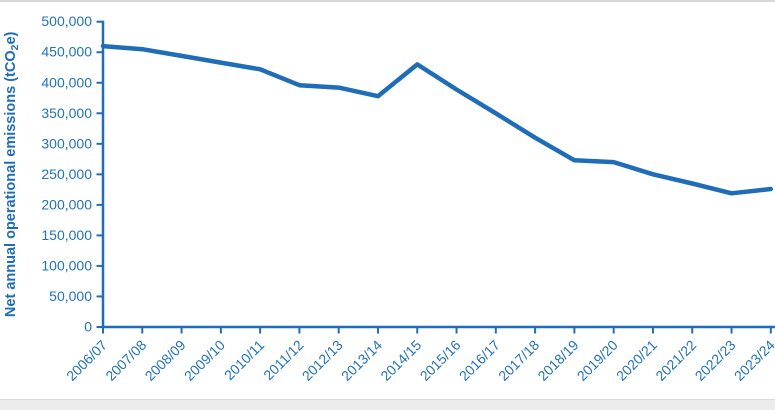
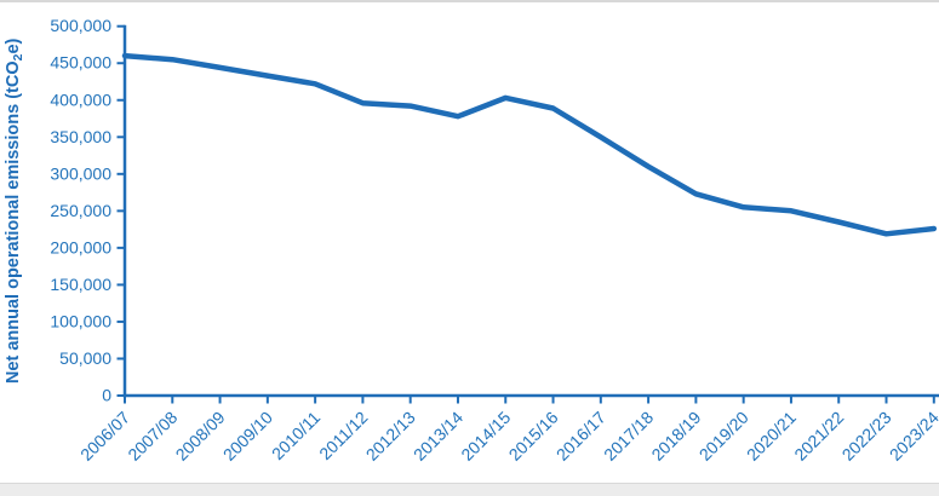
2014/15: 430000 -> 400000
2019/20: 270000 -> 260000
